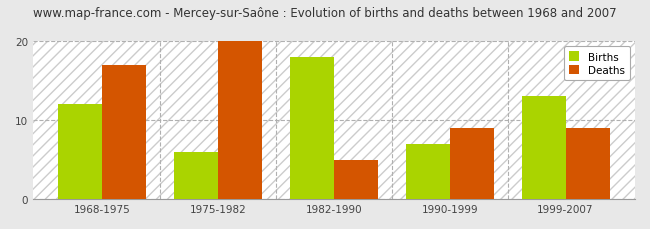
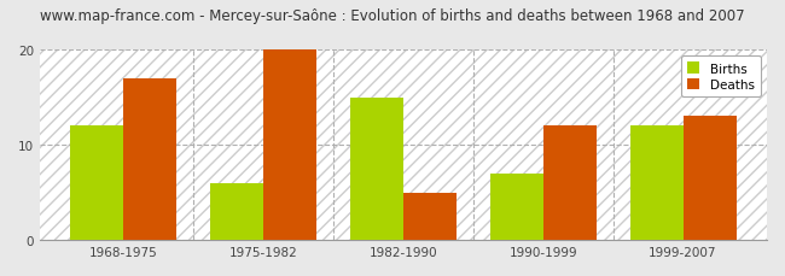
Births/1982-1990: 18 -> 15
Deaths/1990-1999: 9 -> 12
Births/1999-2007: 13 -> 12
Deaths/1999-2007: 9 -> 13
